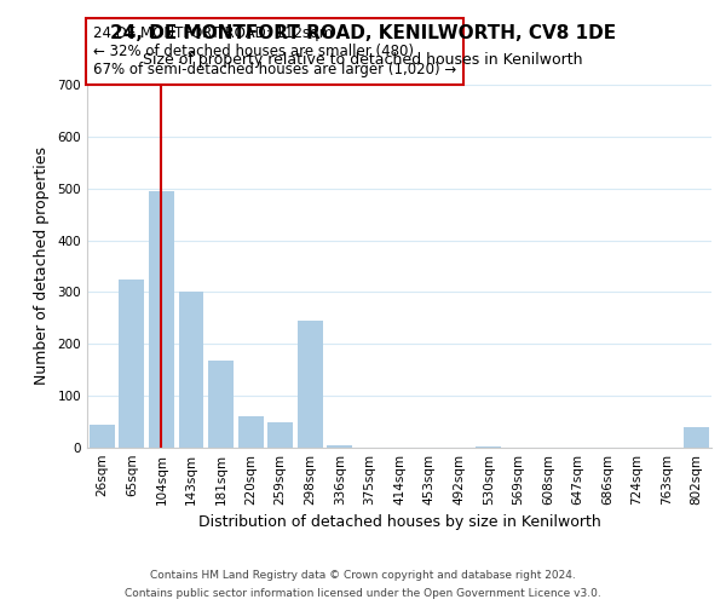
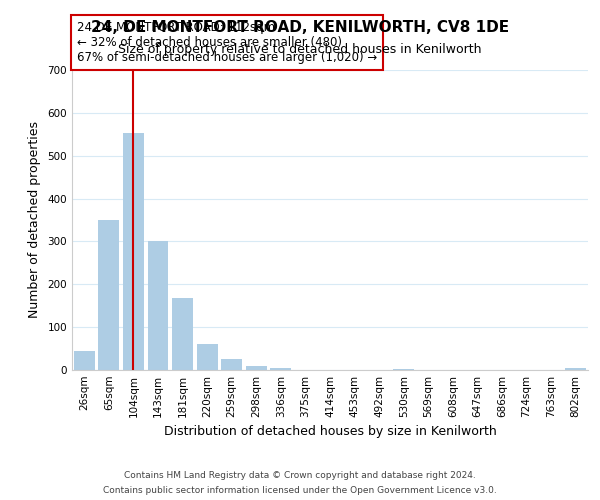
65sqm: 325 -> 350
104sqm: 495 -> 553
259sqm: 50 -> 25
298sqm: 245 -> 10
802sqm: 40 -> 5
